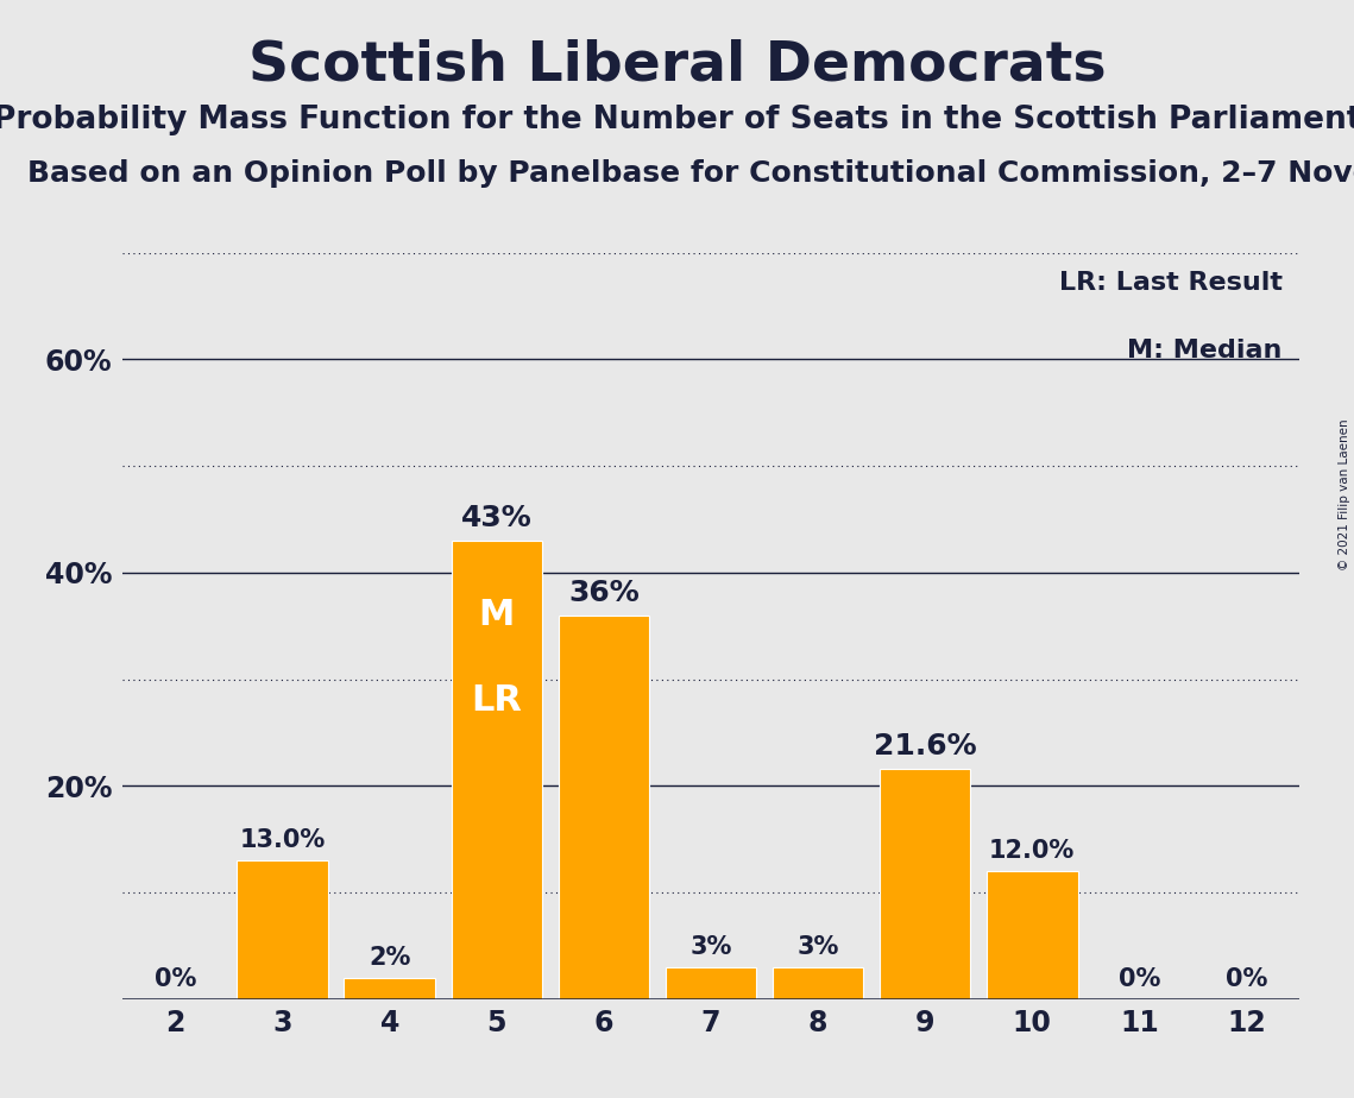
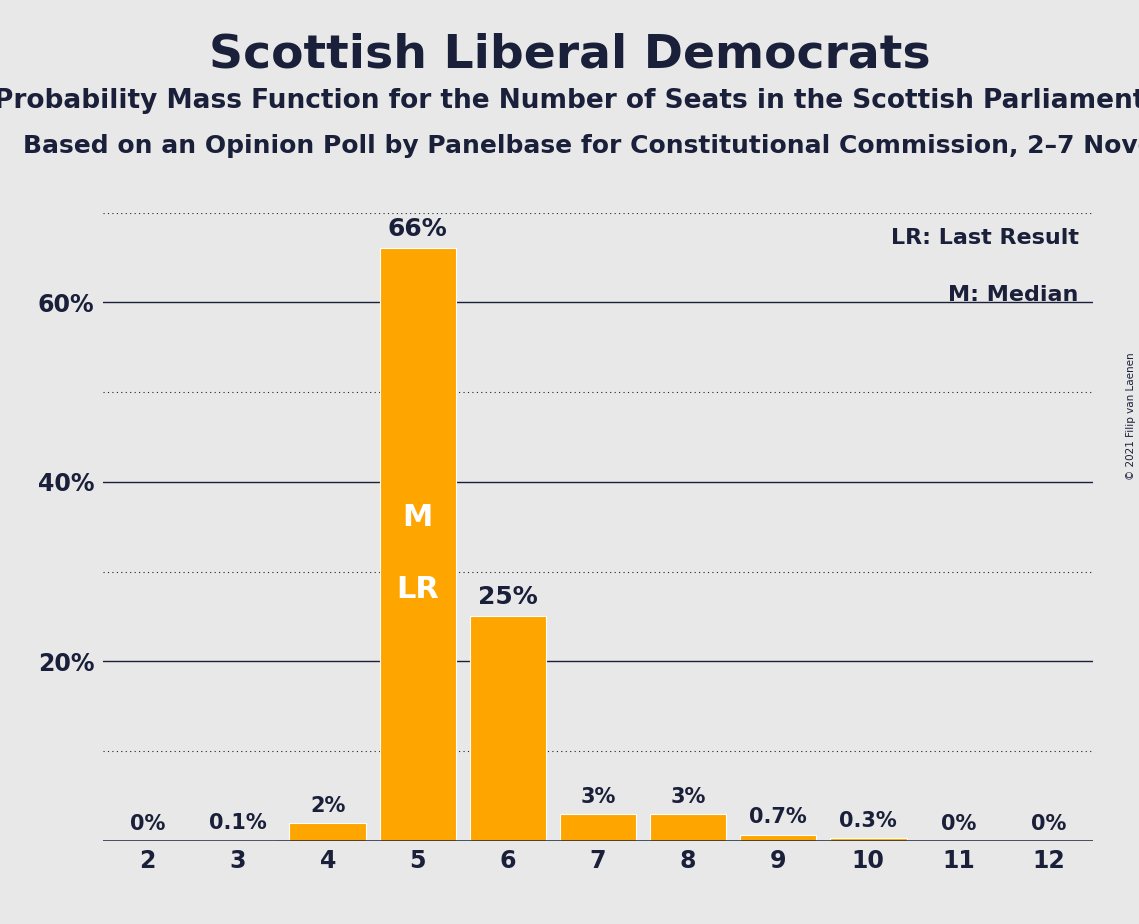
3: 13.0% -> 0.1%
5: 43% -> 66%
6: 36% -> 25%
9: 21.6% -> 0.7%
10: 12.0% -> 0.3%
